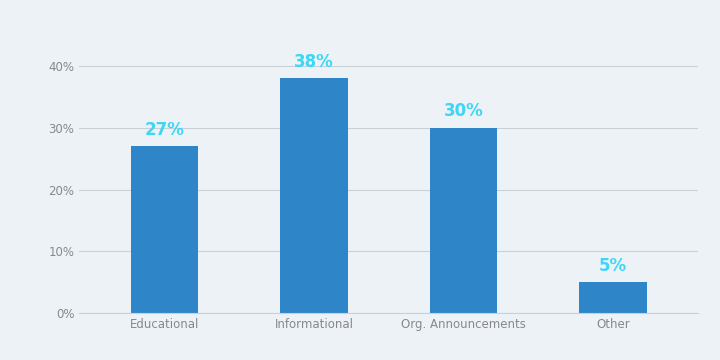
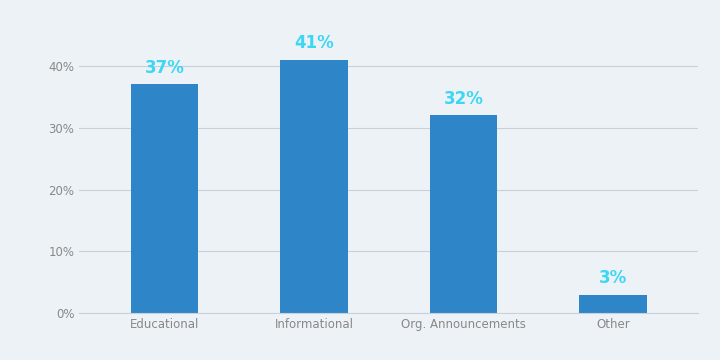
Educational: 27% -> 37%
Informational: 38% -> 41%
Org. Announcements: 30% -> 32%
Other: 5% -> 3%
